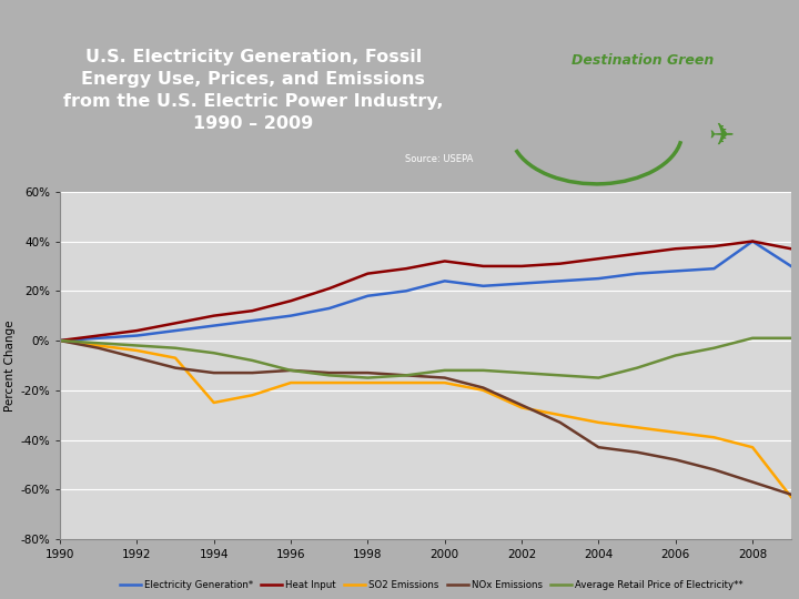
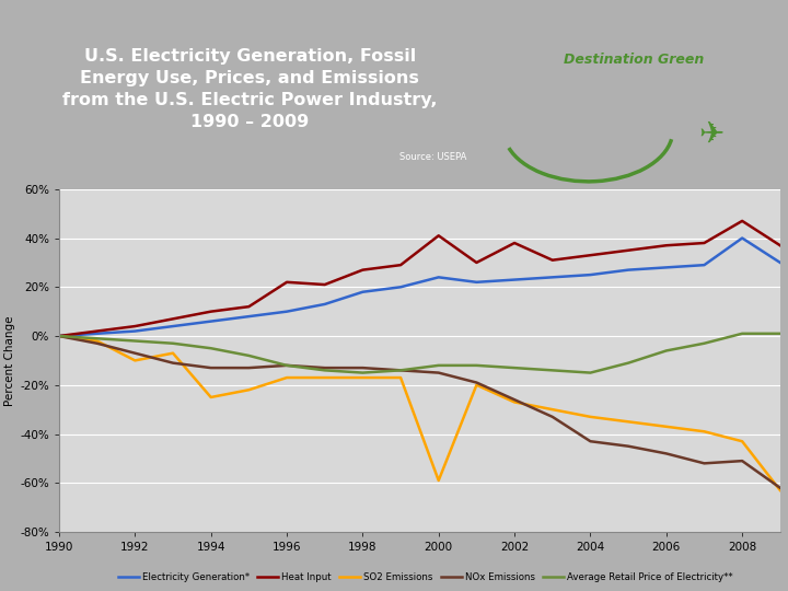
SO2 Emissions/1992: -4% -> -10%
Heat Input/1996: 16% -> 22%
Heat Input/2000: 32% -> 41%
SO2 Emissions/2000: -17% -> -59%
Heat Input/2002: 30% -> 38%
Heat Input/2008: 40% -> 47%
NOx Emissions/2008: -57% -> -51%
